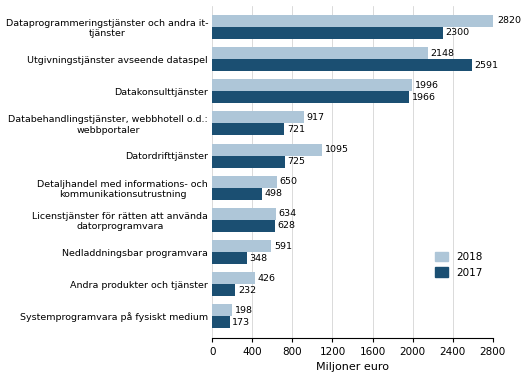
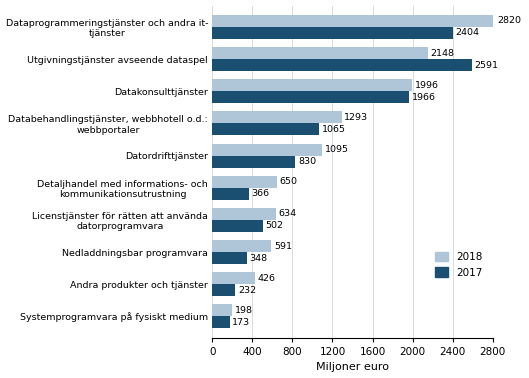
2017/Dataprogrammeringstjänster och andra it- tjänster: 2300 -> 2404
2018/Databehandlingstjänster, webbhotell o.d.: webbportaler: 917 -> 1293
2017/Databehandlingstjänster, webbhotell o.d.: webbportaler: 721 -> 1065
2017/Datordrifttjänster: 725 -> 830
2017/Detaljhandel med informations- och kommunikationsutrustning: 498 -> 366
2017/Licenstjänster för rätten att använda datorprogramvara: 628 -> 502
